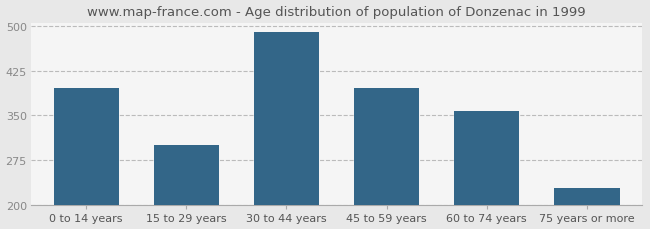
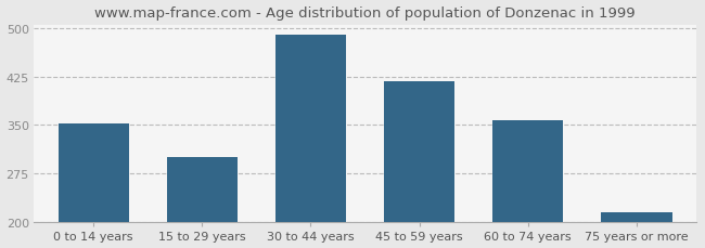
0 to 14 years: 396 -> 352
45 to 59 years: 396 -> 418
75 years or more: 228 -> 215
